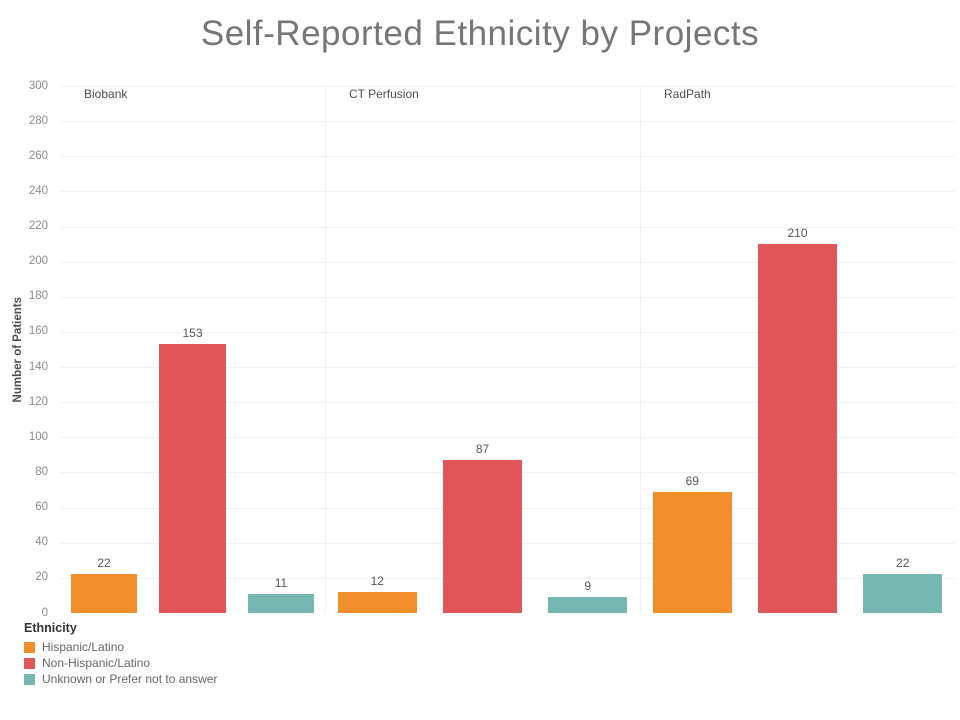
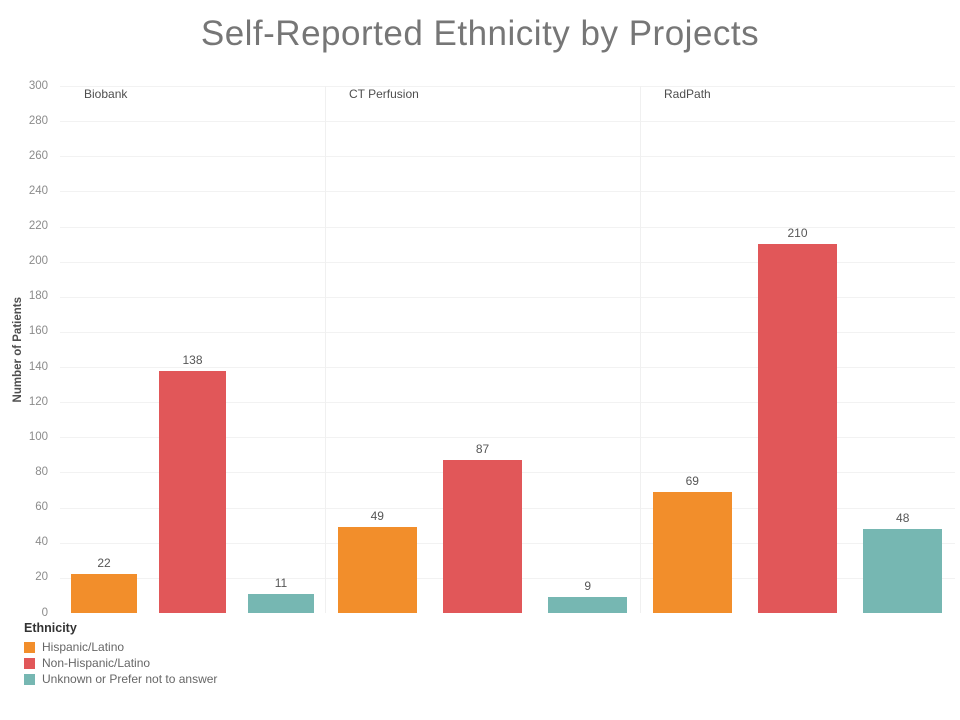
Non-Hispanic/Latino/Biobank: 153 -> 138
Hispanic/Latino/CT Perfusion: 12 -> 49
Unknown or Prefer not to answer/RadPath: 22 -> 48
